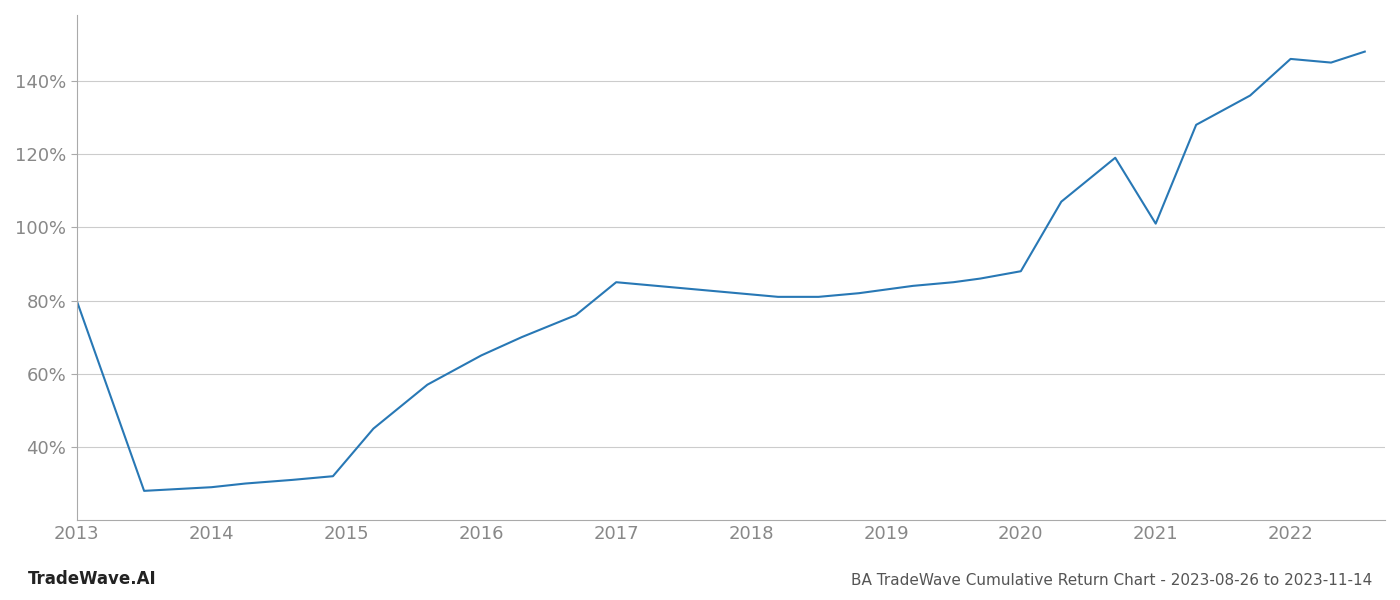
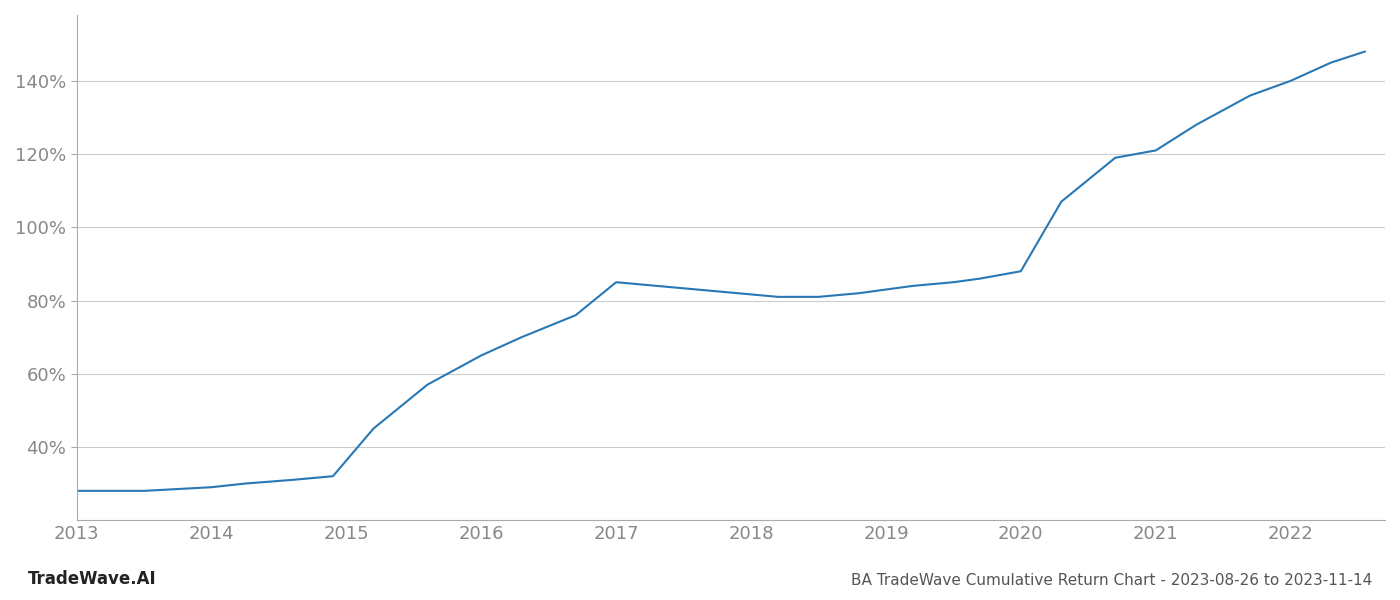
2013: 80% -> 28%
2021: 101% -> 121%
2022: 146% -> 140%
